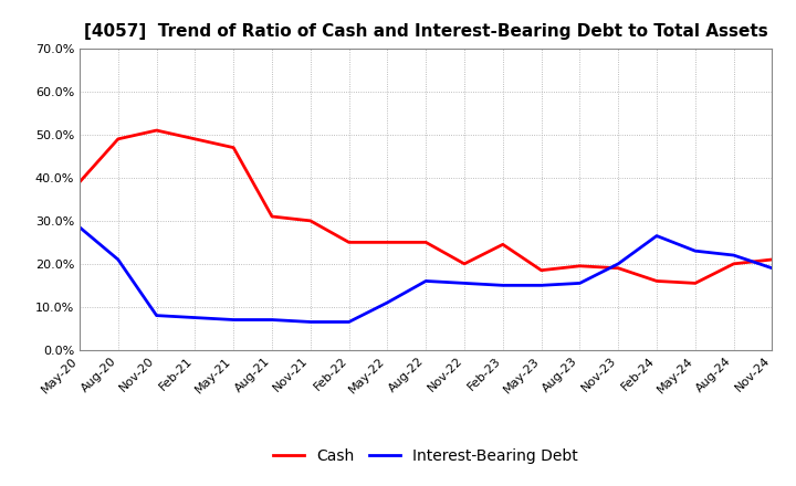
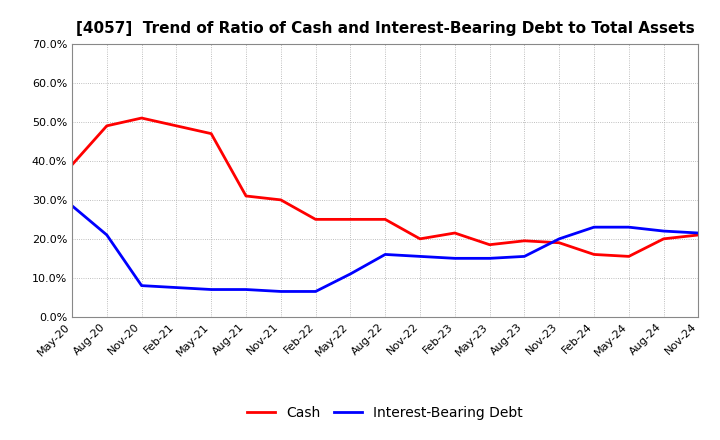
Cash/Feb-23: 24.5% -> 21.5%
Interest-Bearing Debt/Feb-24: 26.5% -> 23.0%
Interest-Bearing Debt/Nov-24: 19.0% -> 21.5%
